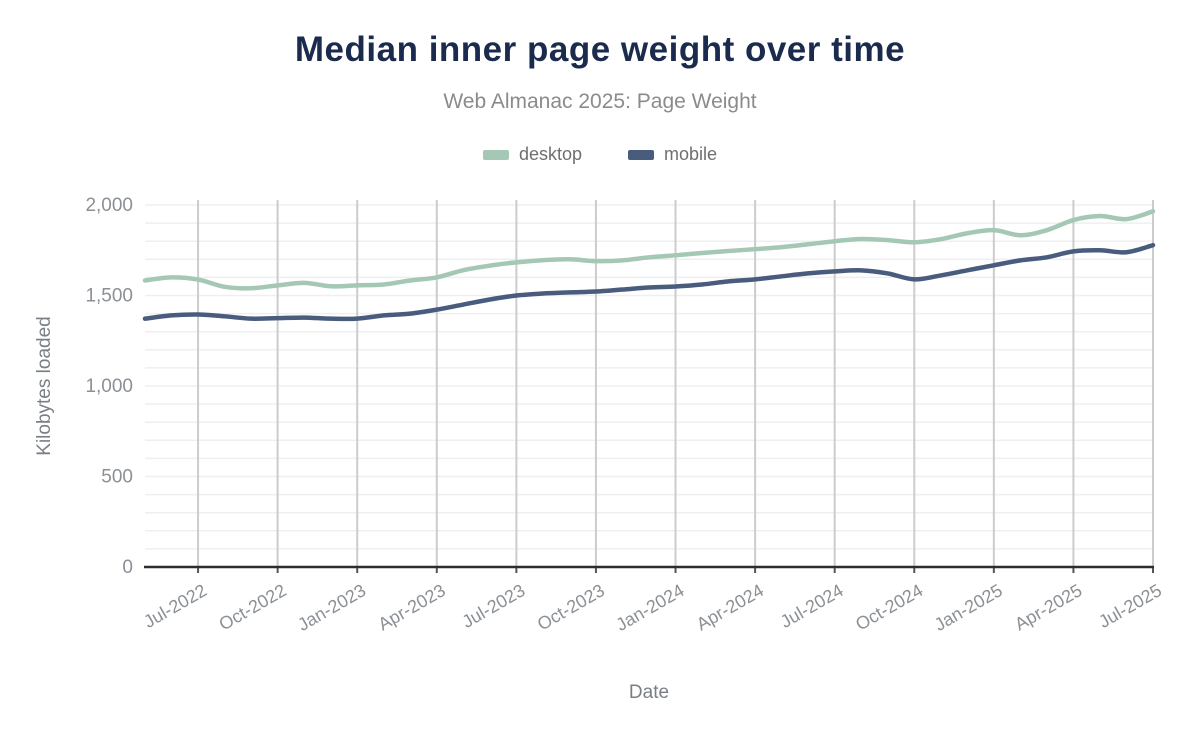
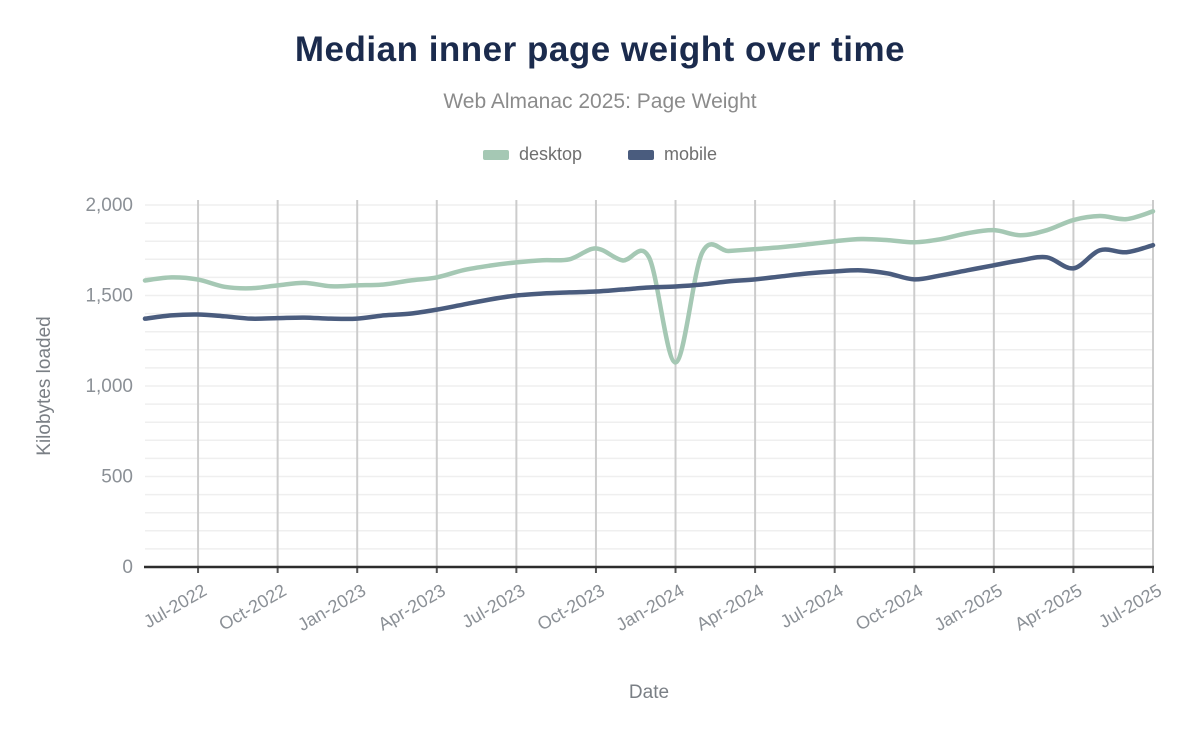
desktop/Oct-2023: 1690 -> 1760
desktop/Jan-2024: 1720 -> 1130
mobile/Apr-2025: 1740 -> 1650
